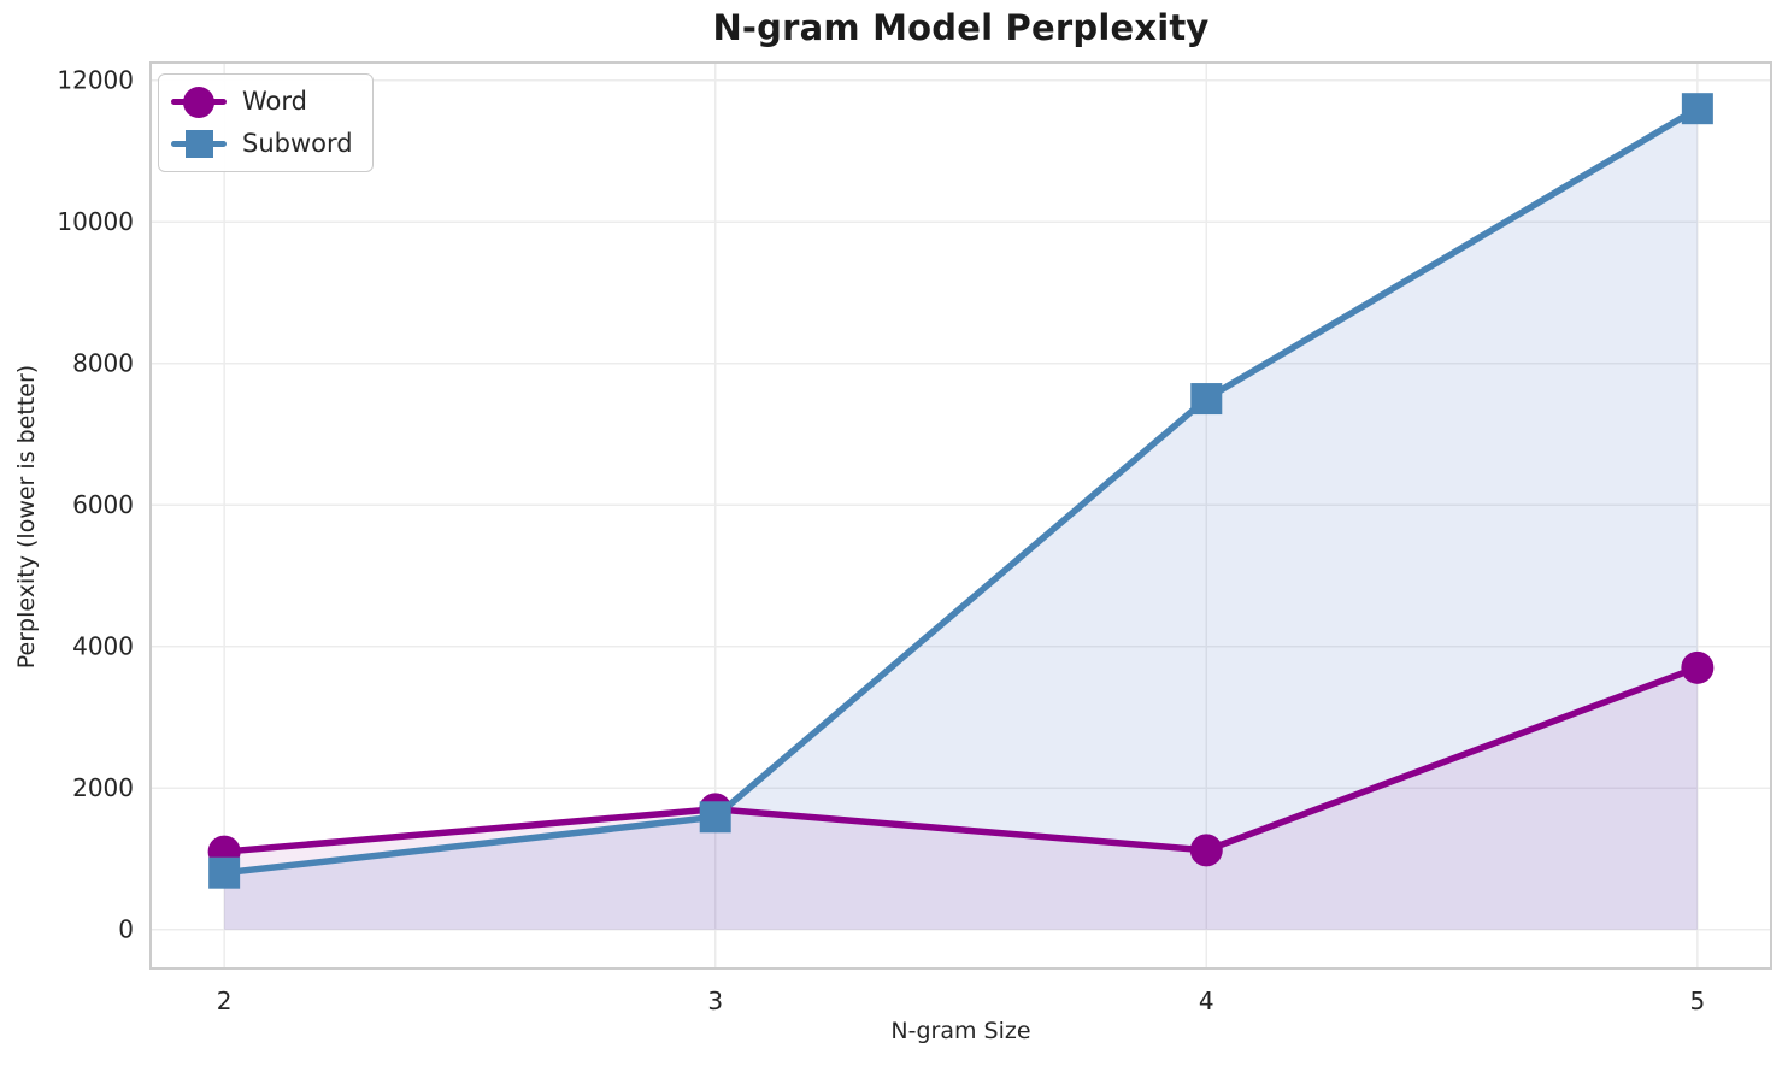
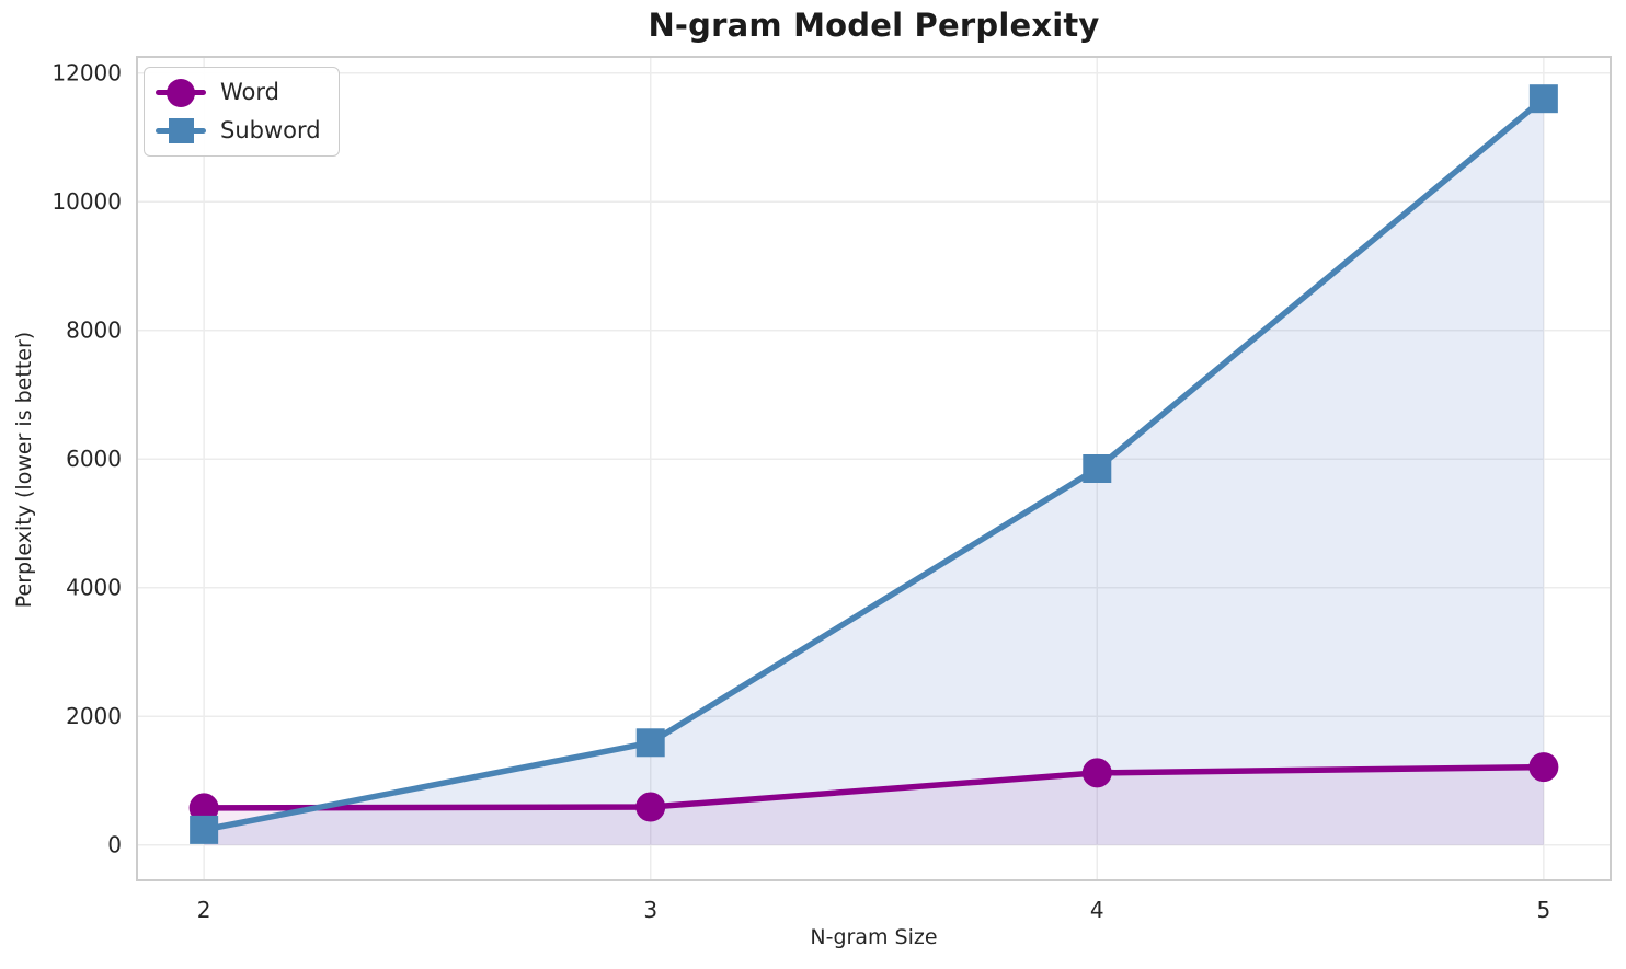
Word/2: 1100 -> 600
Subword/2: 800 -> 200
Word/3: 1700 -> 600
Subword/4: 7500 -> 5800
Word/5: 3700 -> 1200
